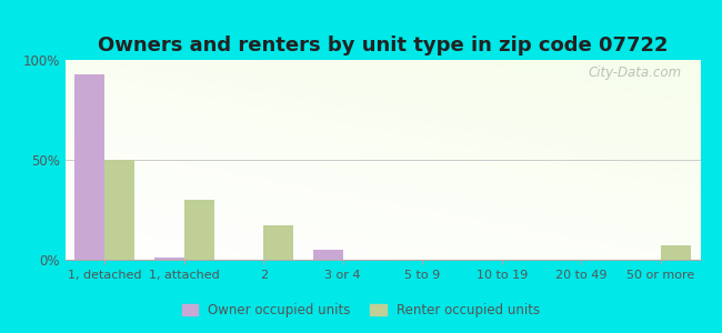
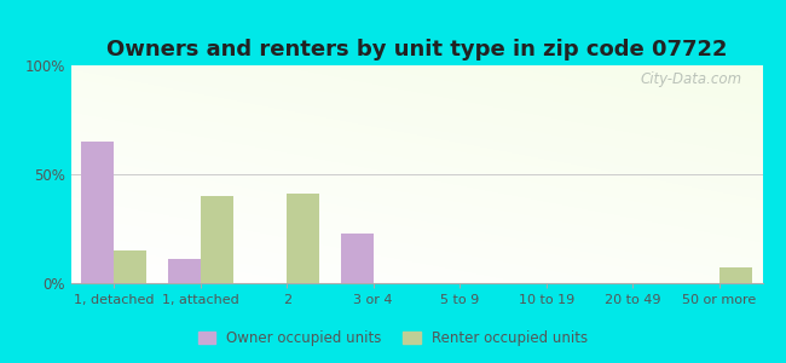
Owner occupied units/1, detached: 93% -> 65%
Renter occupied units/1, detached: 50% -> 15%
Owner occupied units/1, attached: 1% -> 11%
Renter occupied units/1, attached: 30% -> 40%
Renter occupied units/2: 17% -> 41%
Owner occupied units/3 or 4: 5% -> 23%
